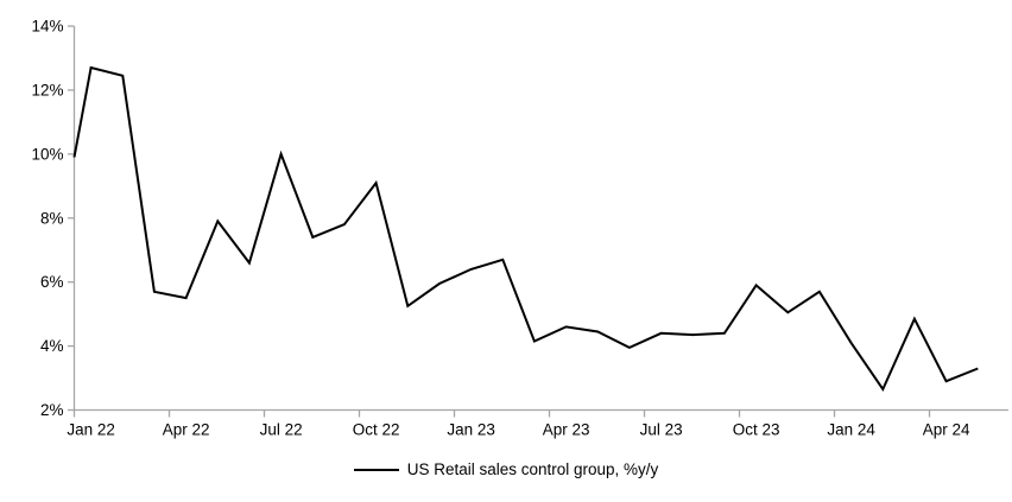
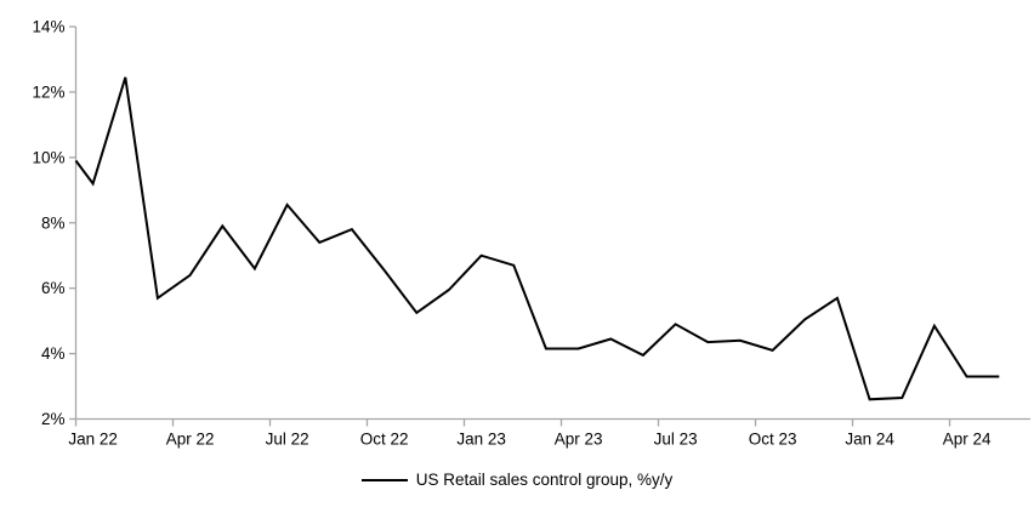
Jan 22: 12.7% -> 9.2%
Apr 22: 5.5% -> 6.4%
Jul 22: 10.0% -> 8.6%
Oct 22: 9.1% -> 6.5%
Jan 23: 6.4% -> 7.0%
Apr 23: 4.6% -> 4.2%
Jul 23: 4.4% -> 4.9%
Oct 23: 5.9% -> 4.1%
Jan 24: 4.1% -> 2.6%
Apr 24: 2.9% -> 3.3%
